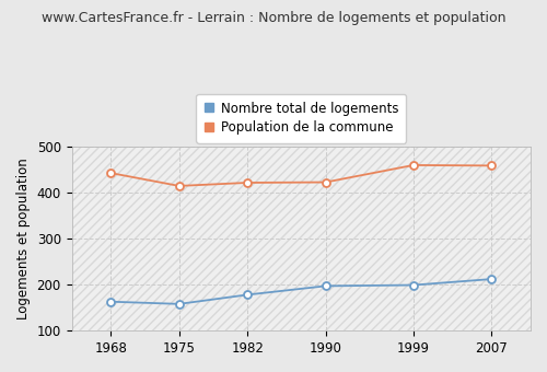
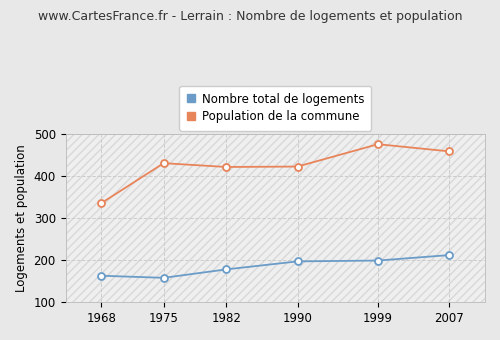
Population de la commune/1968: 442 -> 335
Population de la commune/1975: 414 -> 430
Population de la commune/1999: 459 -> 475
